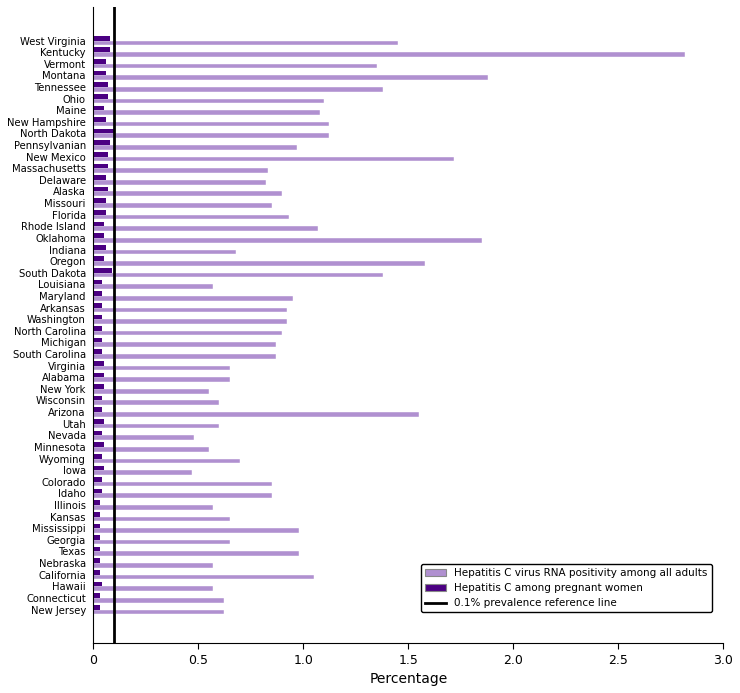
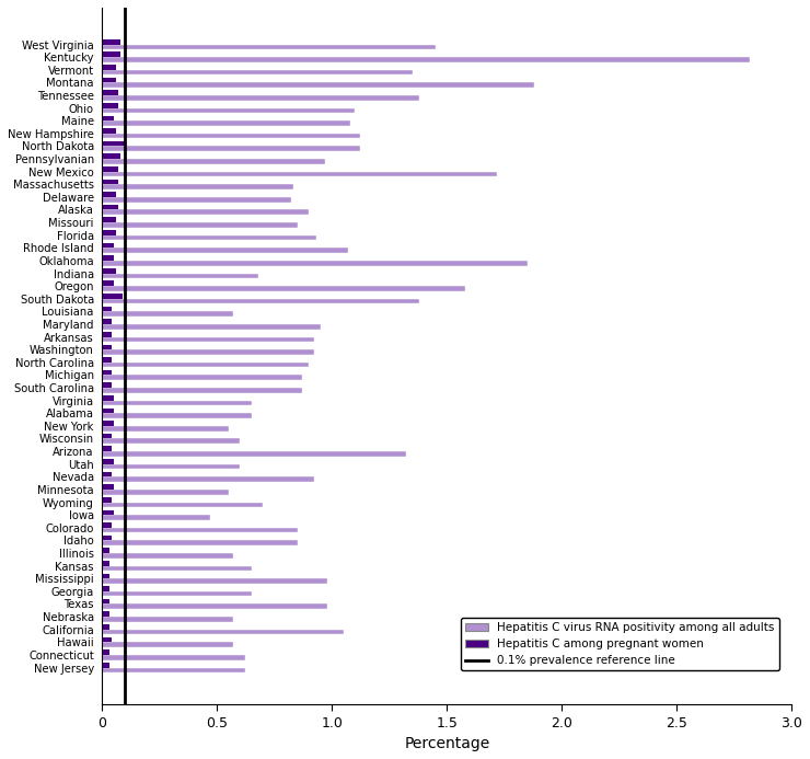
Hepatitis C virus RNA positivity among all adults/Arizona: 1.55 -> 1.32
Hepatitis C virus RNA positivity among all adults/Nevada: 0.48 -> 0.92
